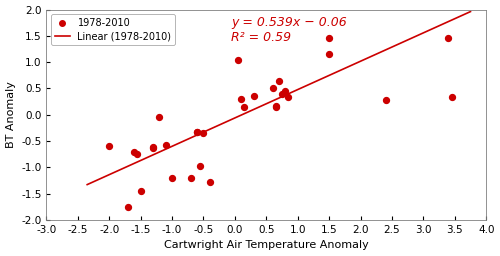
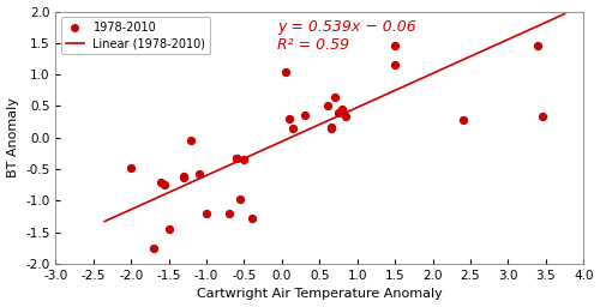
-2.0: -0.60 -> -0.48
